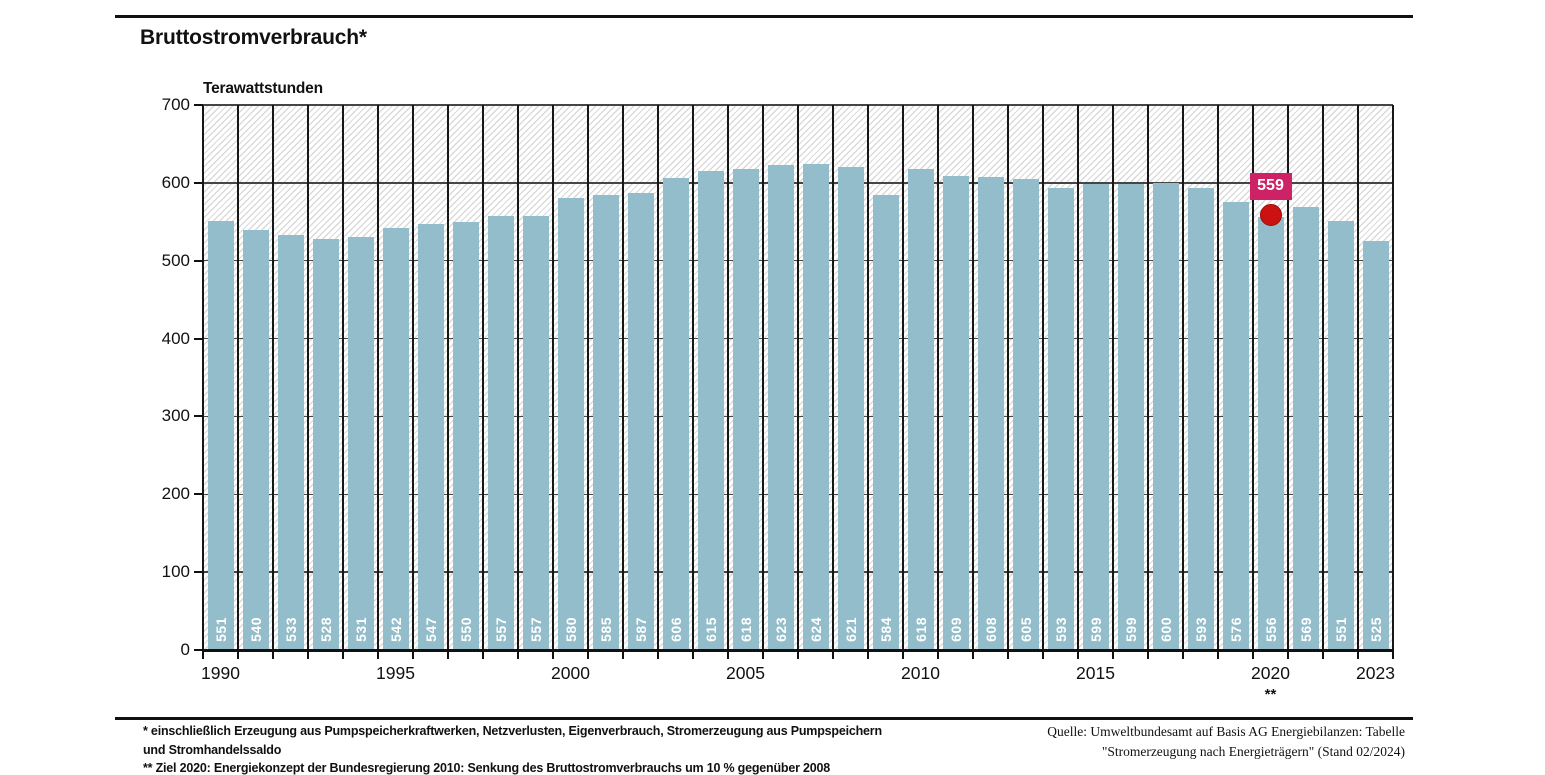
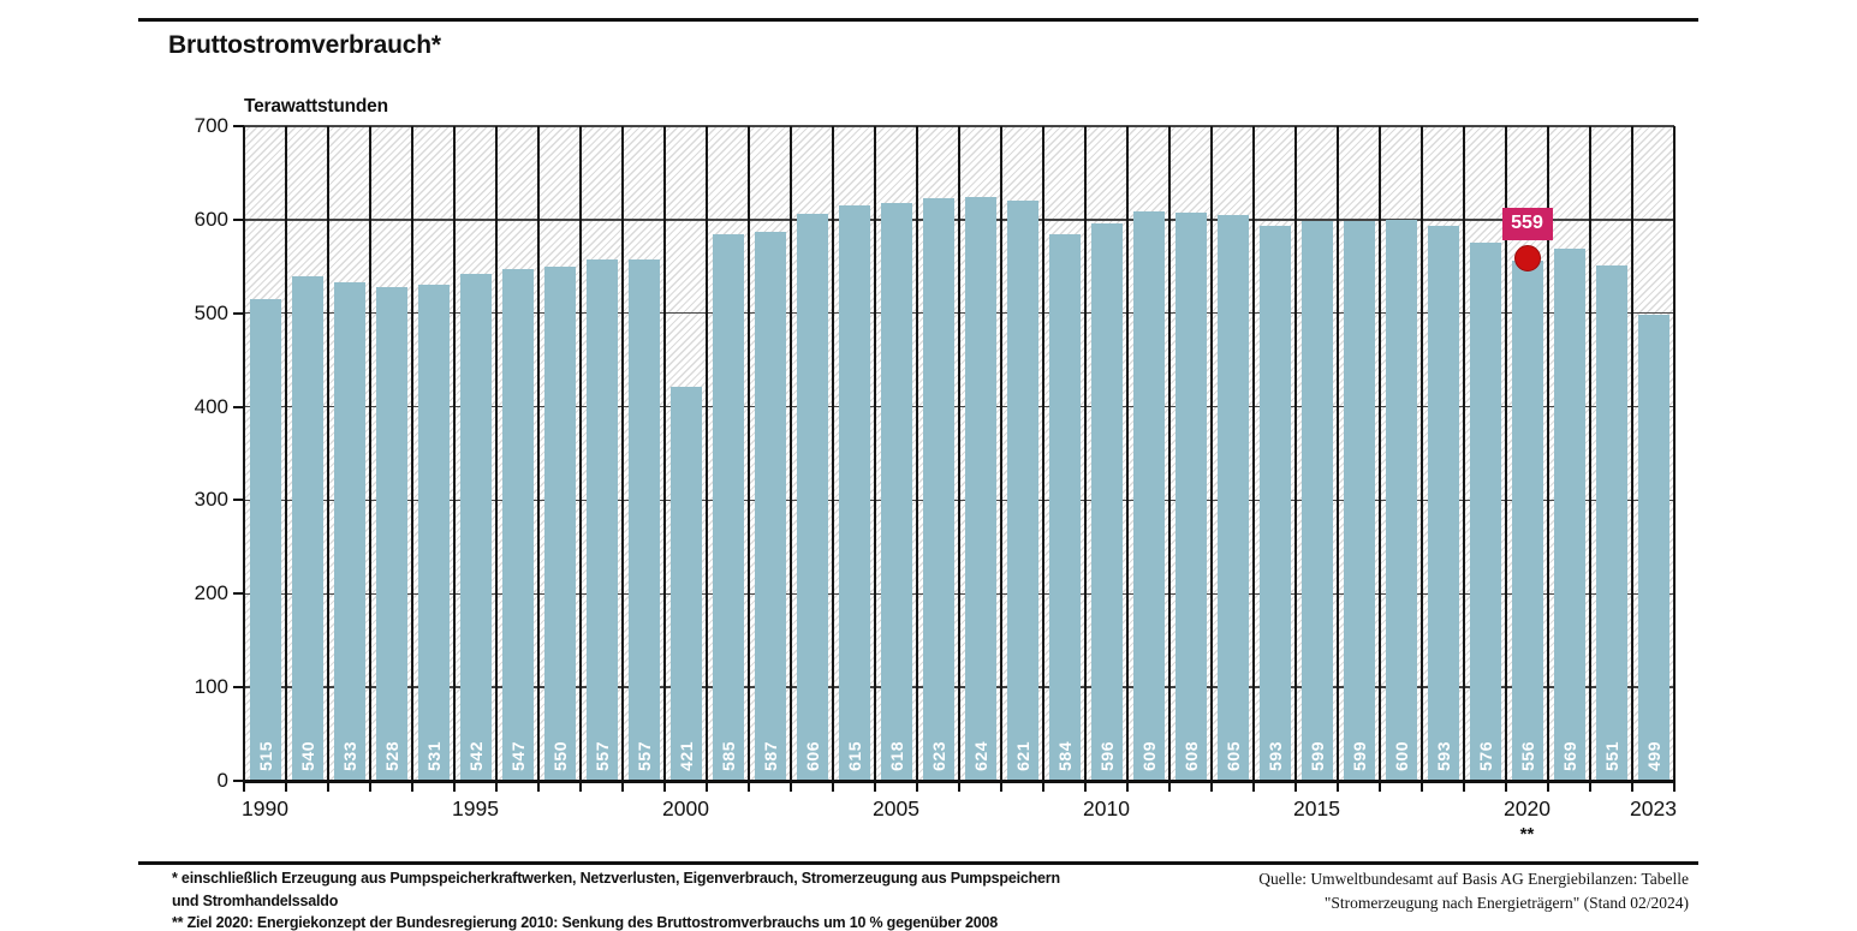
1990: 551 -> 515
2000: 580 -> 421
2010: 618 -> 596
2023: 525 -> 499
